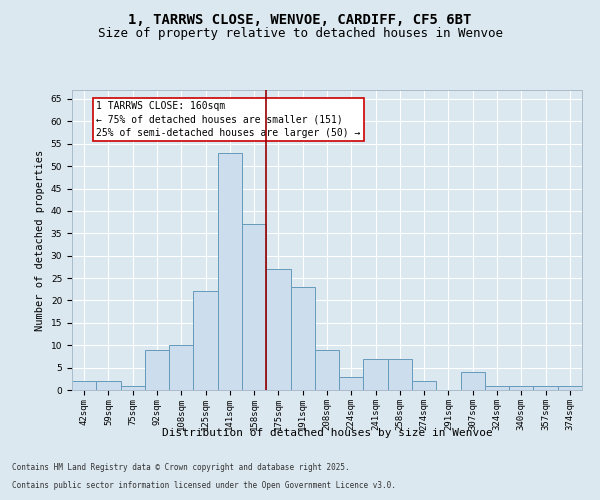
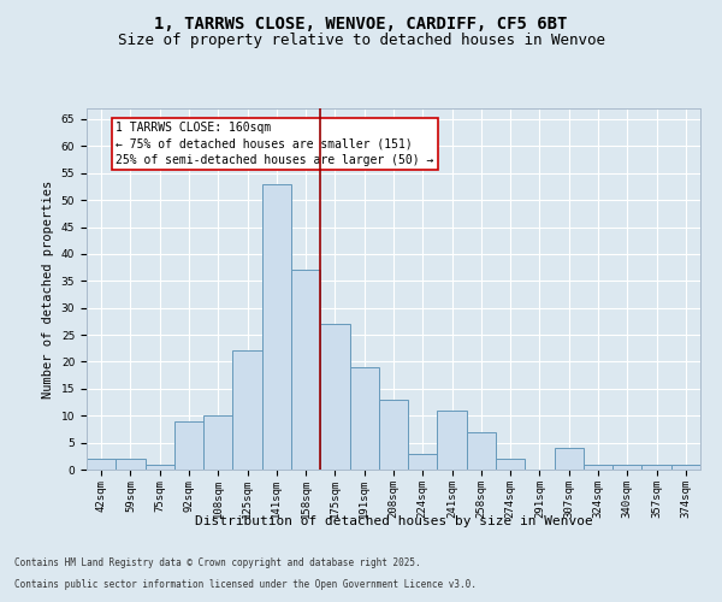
191sqm: 23 -> 19
208sqm: 9 -> 13
241sqm: 7 -> 11
